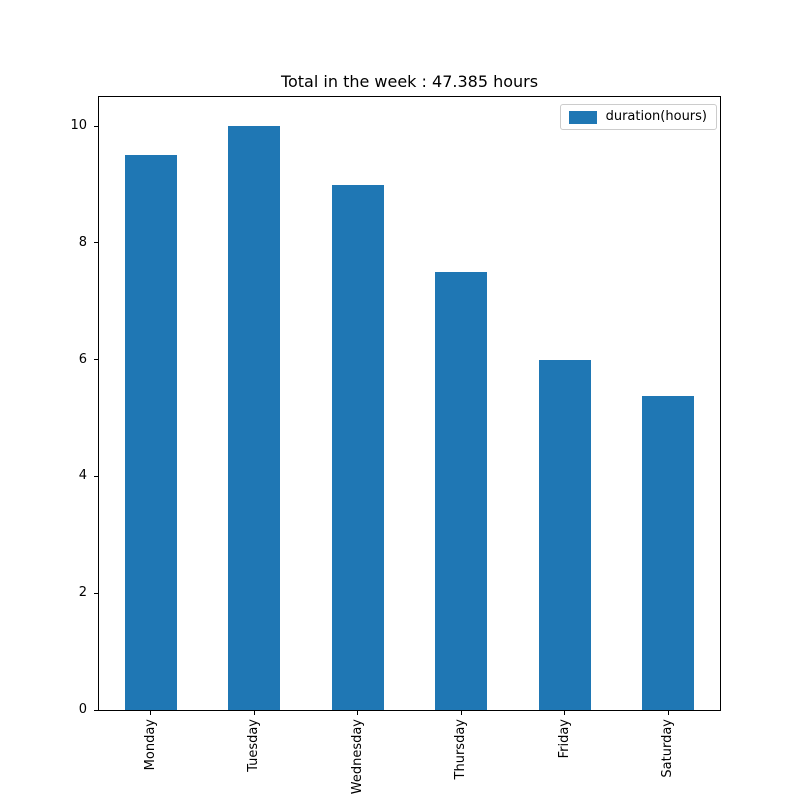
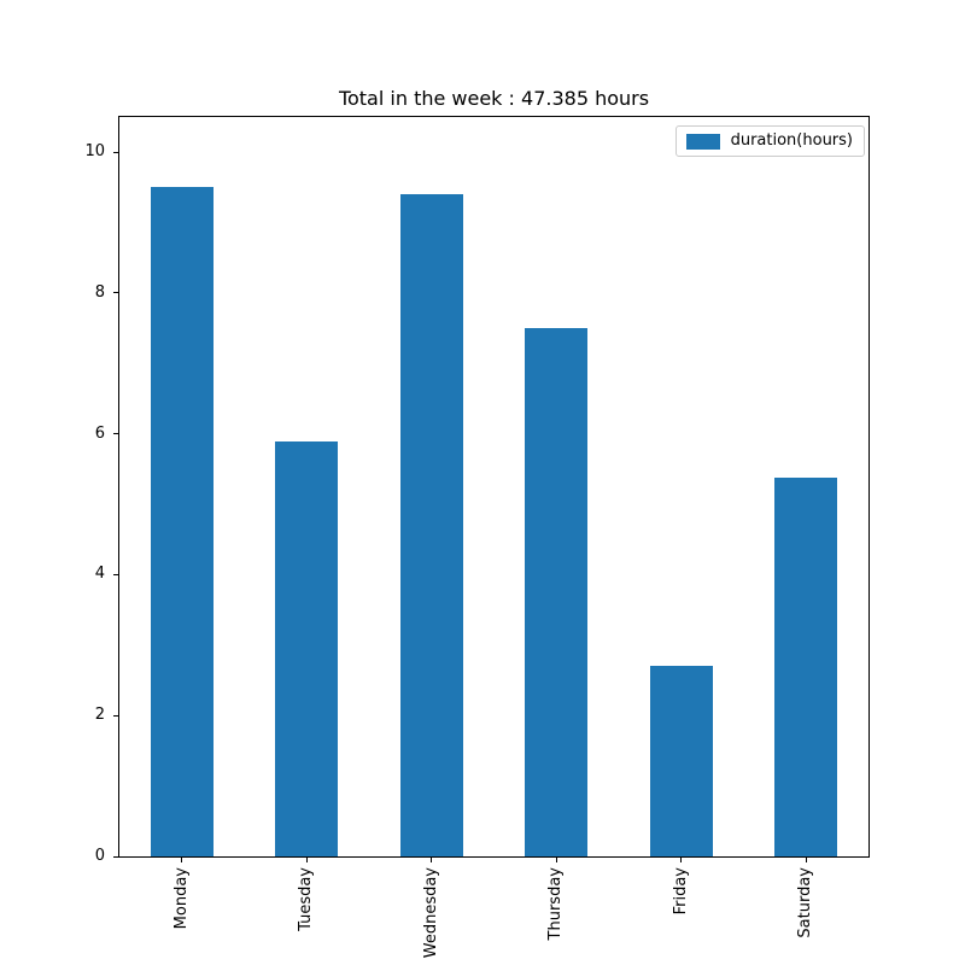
Tuesday: 10.0 -> 5.9
Wednesday: 9.0 -> 9.4
Friday: 6.0 -> 2.7
